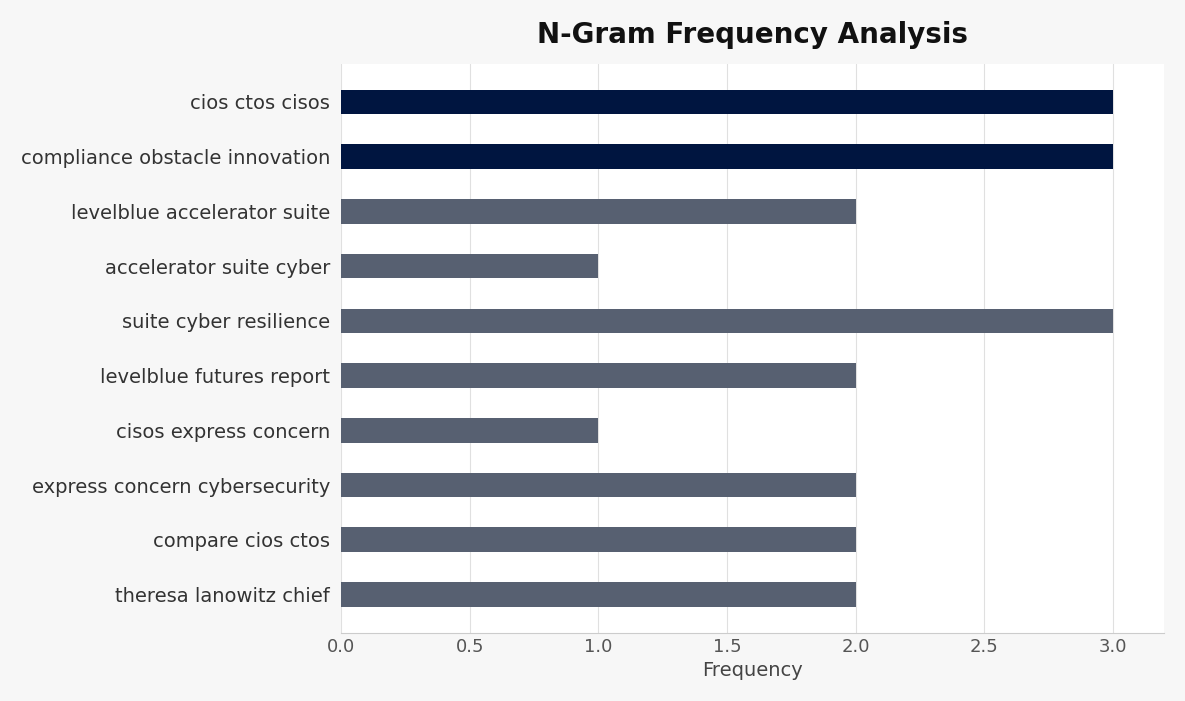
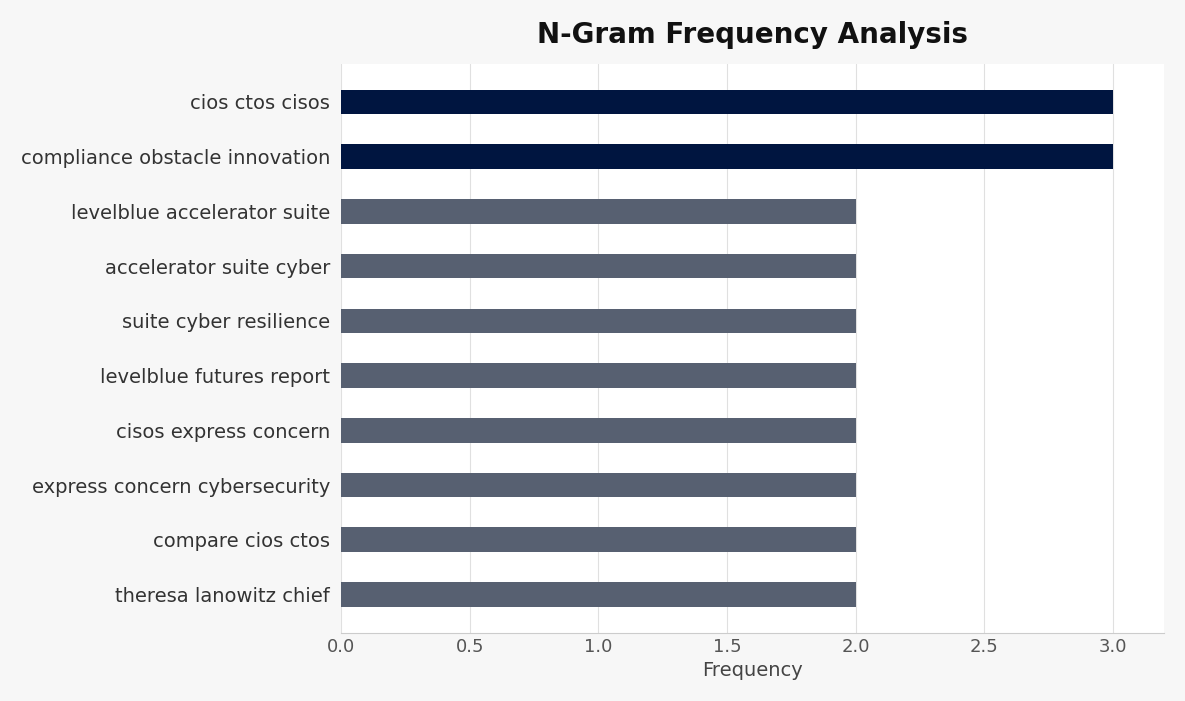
accelerator suite cyber: 1 -> 2
suite cyber resilience: 3 -> 2
cisos express concern: 1 -> 2
